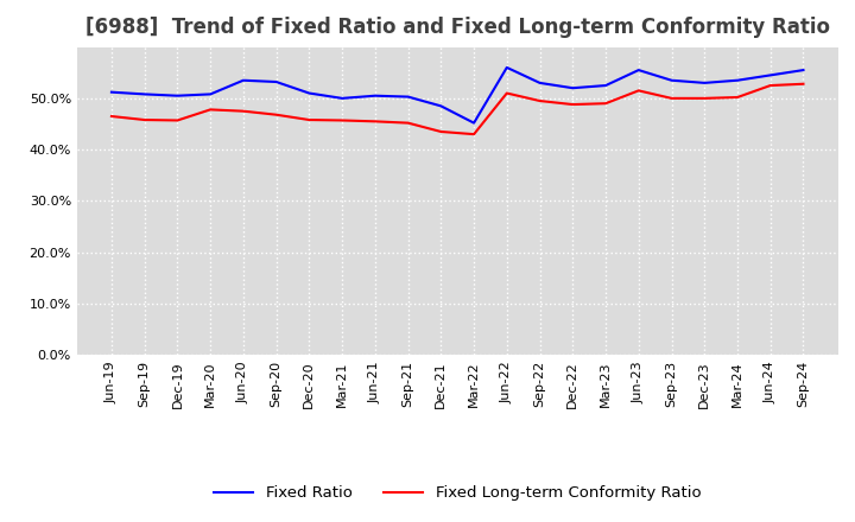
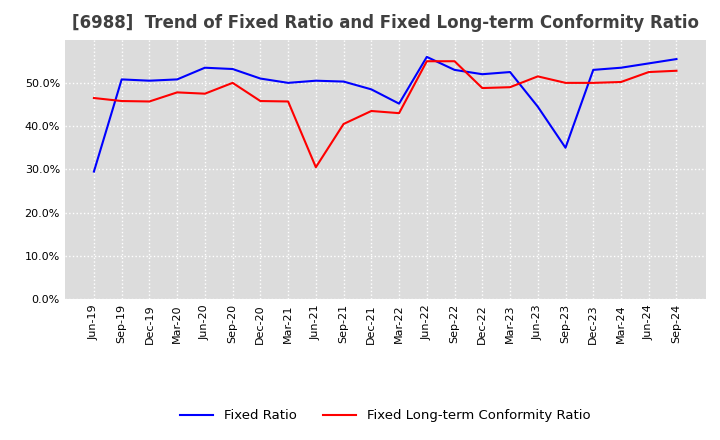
Fixed Ratio/Jun-19: 51.2% -> 29.5%
Fixed Long-term Conformity Ratio/Sep-20: 46.8% -> 50.0%
Fixed Long-term Conformity Ratio/Jun-21: 45.5% -> 30.5%
Fixed Long-term Conformity Ratio/Sep-21: 45.2% -> 40.5%
Fixed Long-term Conformity Ratio/Jun-22: 51.0% -> 55.0%
Fixed Long-term Conformity Ratio/Sep-22: 49.5% -> 55.0%
Fixed Ratio/Jun-23: 55.5% -> 44.5%
Fixed Ratio/Sep-23: 53.5% -> 35.0%
